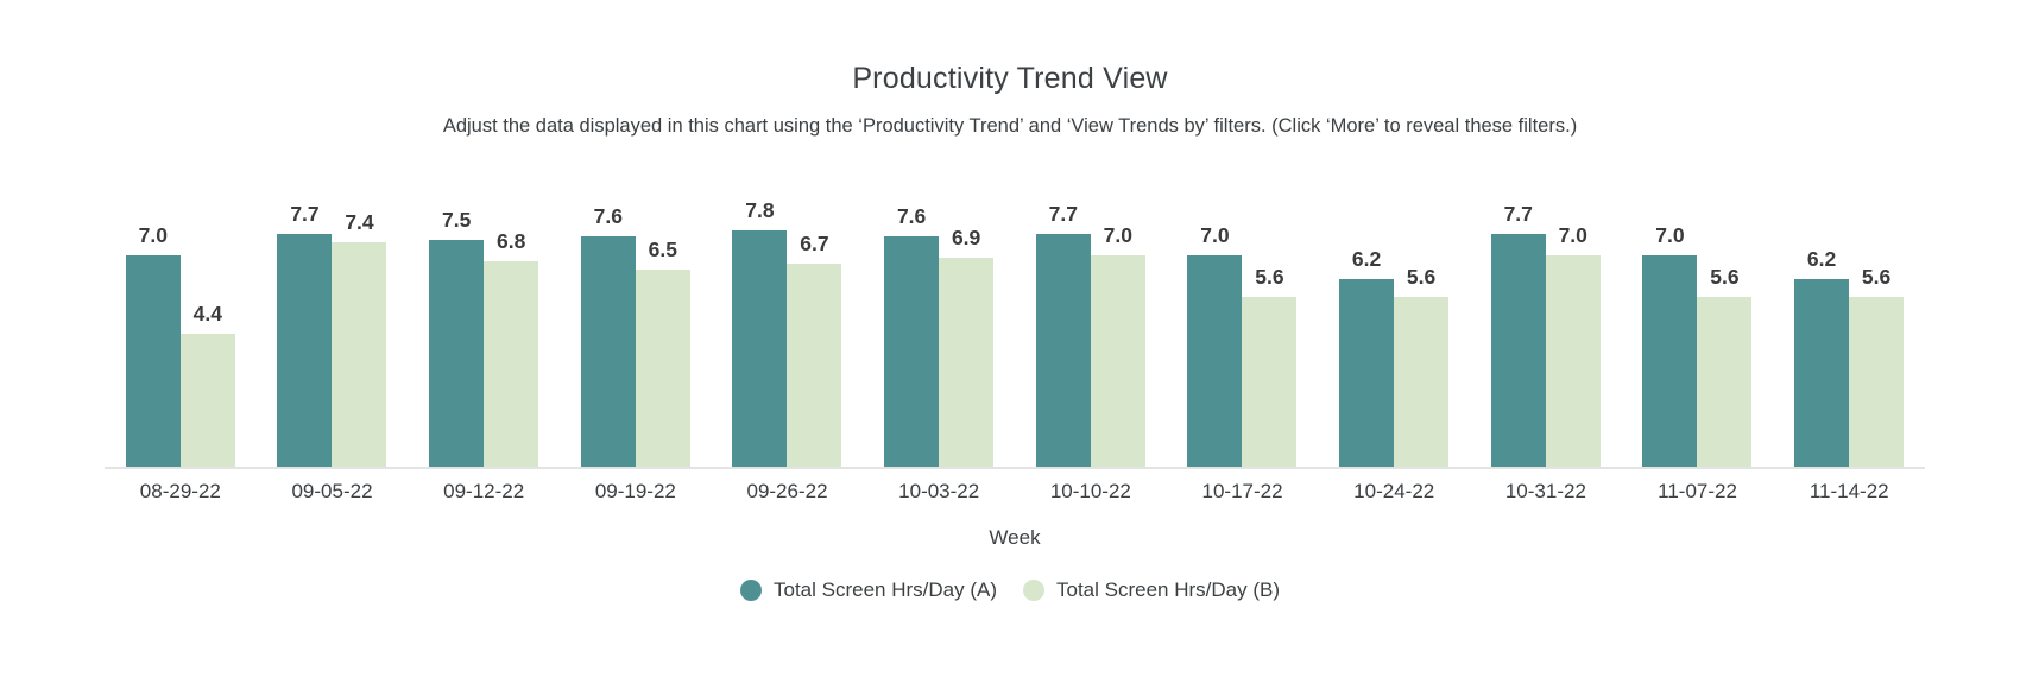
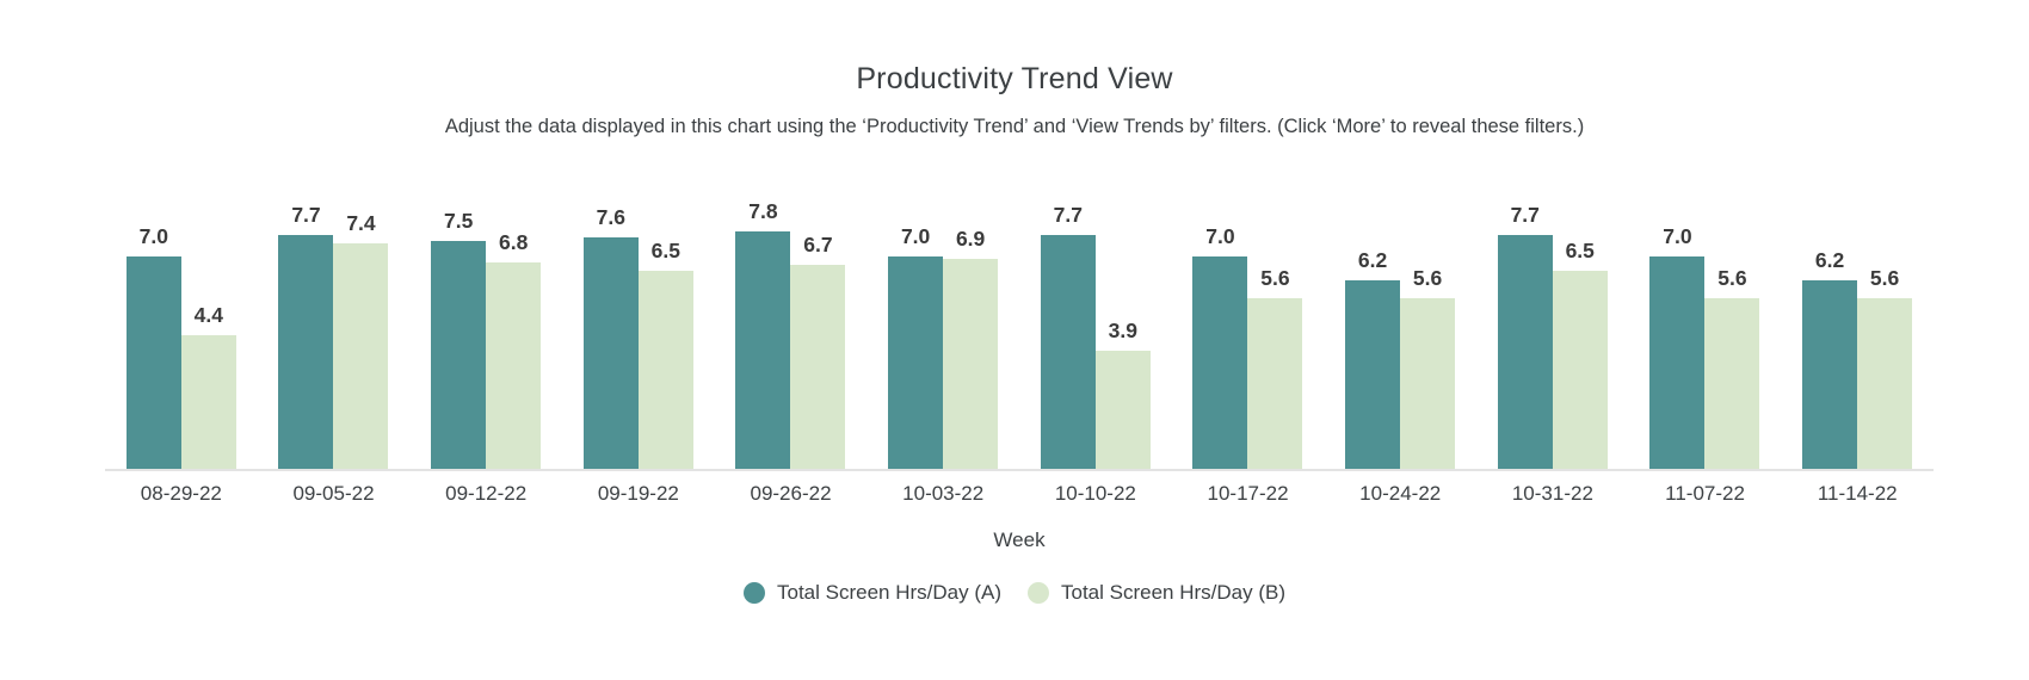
Total Screen Hrs/Day (A)/10-03-22: 7.6 -> 7.0
Total Screen Hrs/Day (B)/10-10-22: 7.0 -> 3.9
Total Screen Hrs/Day (B)/10-31-22: 7.0 -> 6.5
